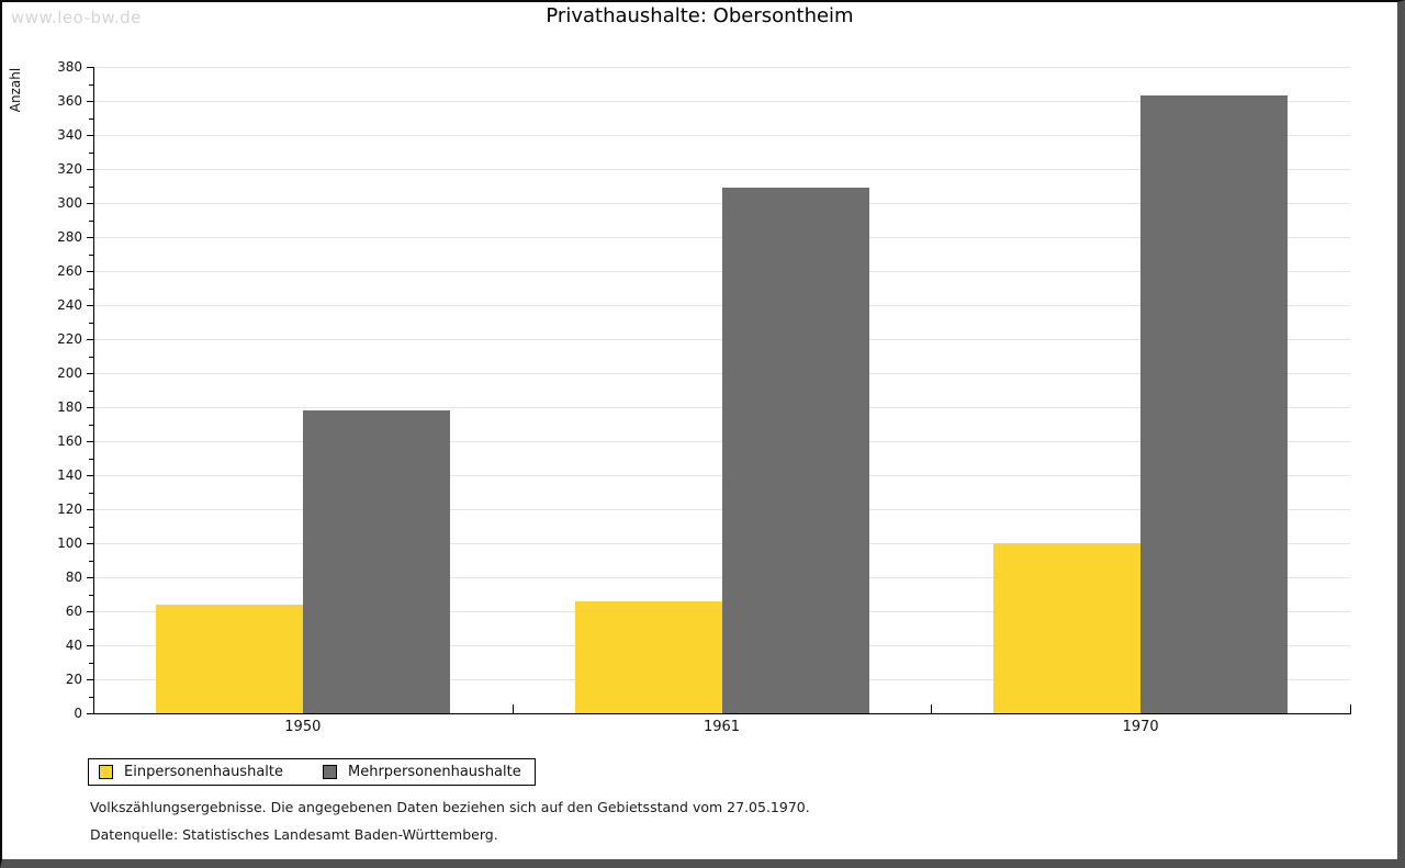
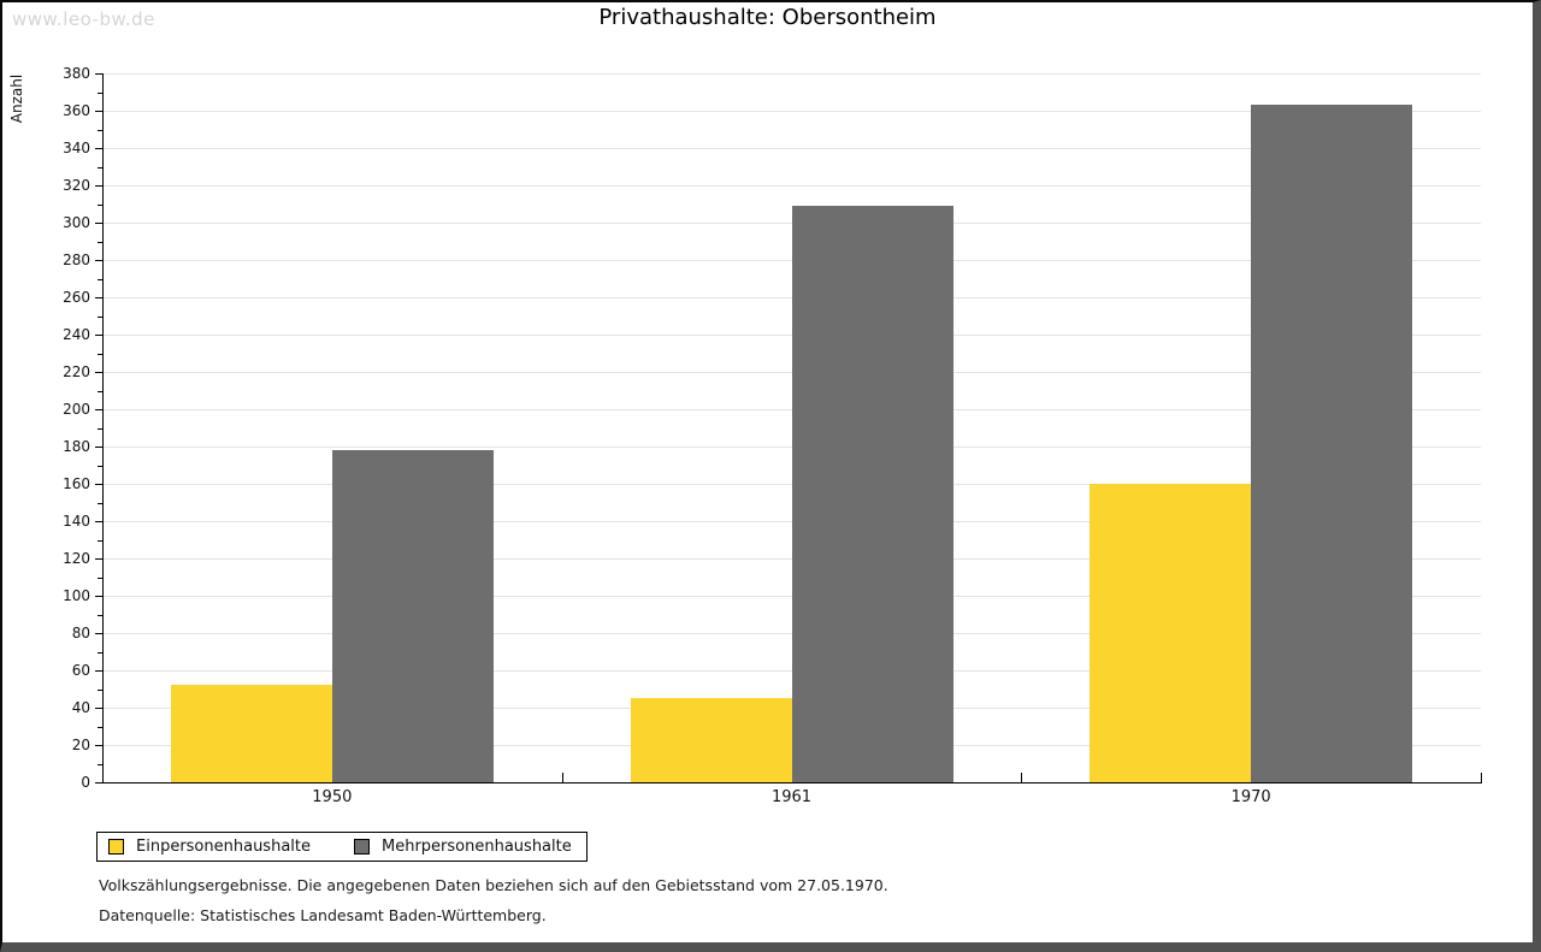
Einpersonenhaushalte/1950: 64 -> 52
Einpersonenhaushalte/1961: 66 -> 45
Einpersonenhaushalte/1970: 100 -> 160
